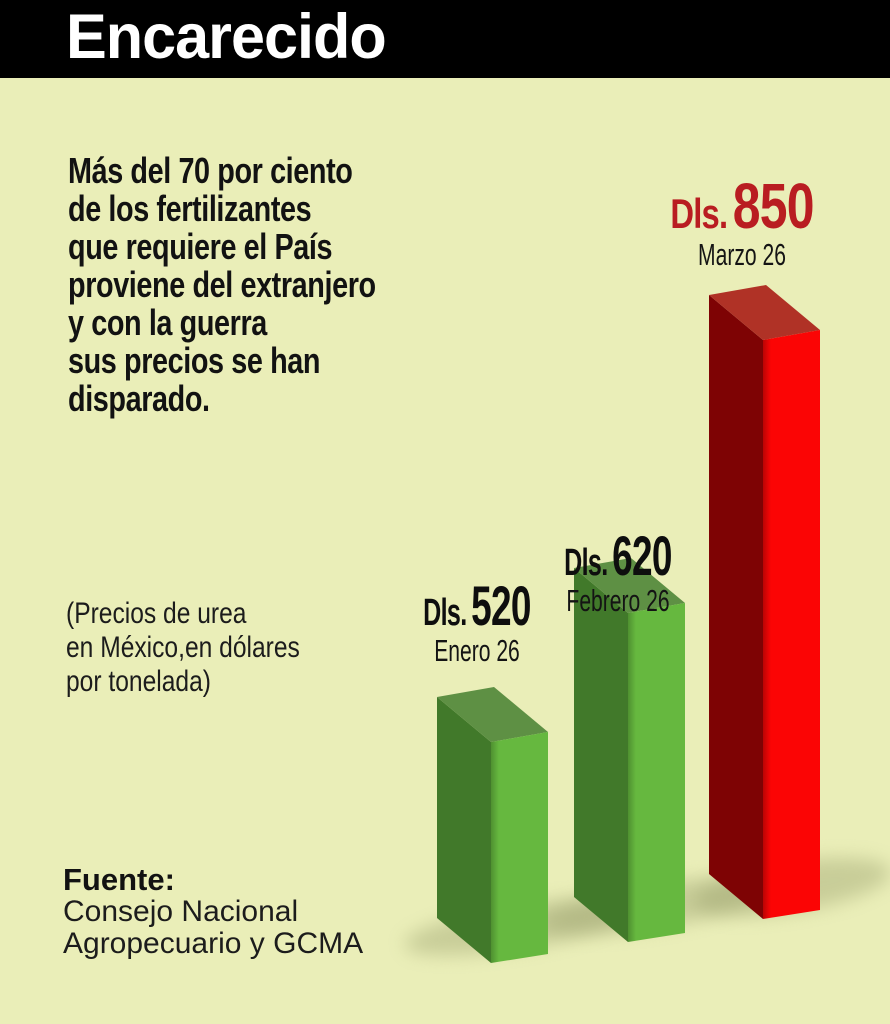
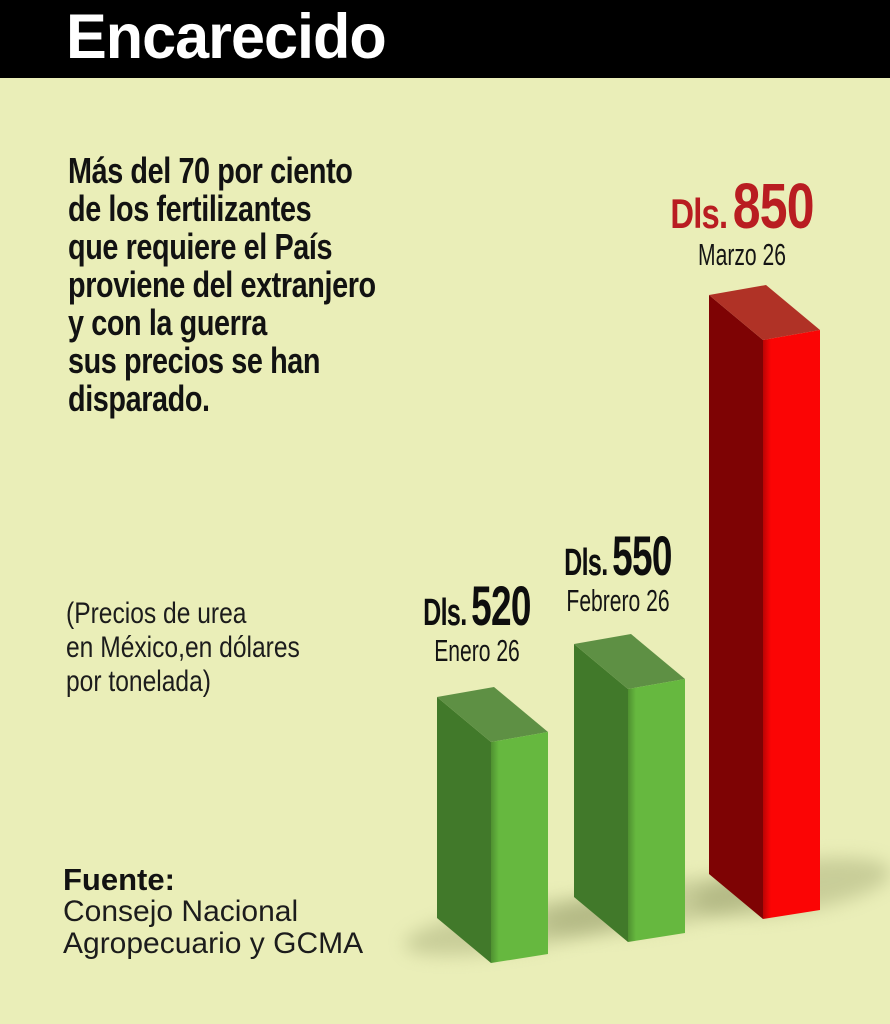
Febrero 26: 620 -> 550
